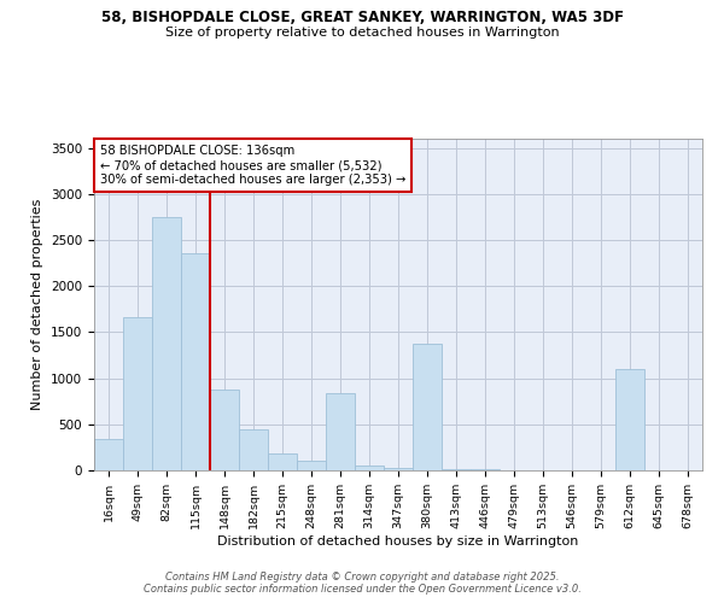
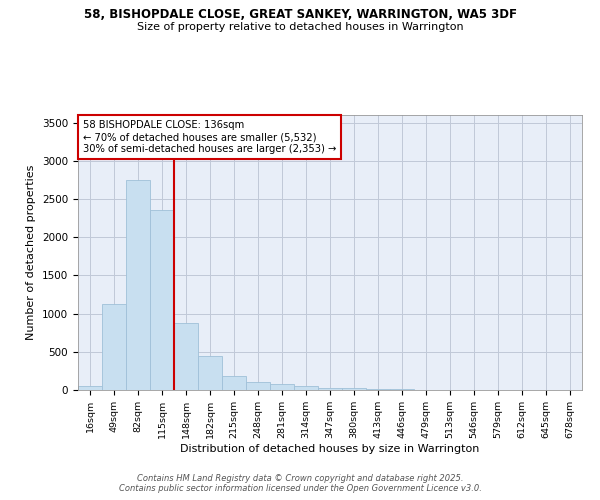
16sqm: 340 -> 50
49sqm: 1660 -> 1120
281sqm: 840 -> 80
380sqm: 1380 -> 20
612sqm: 1100 -> 0
